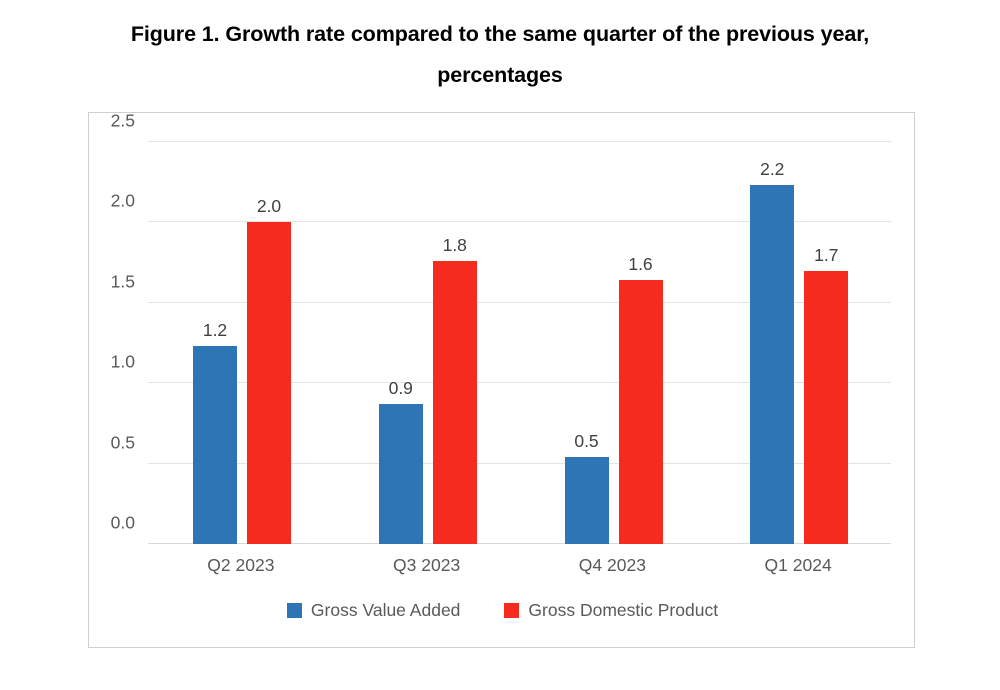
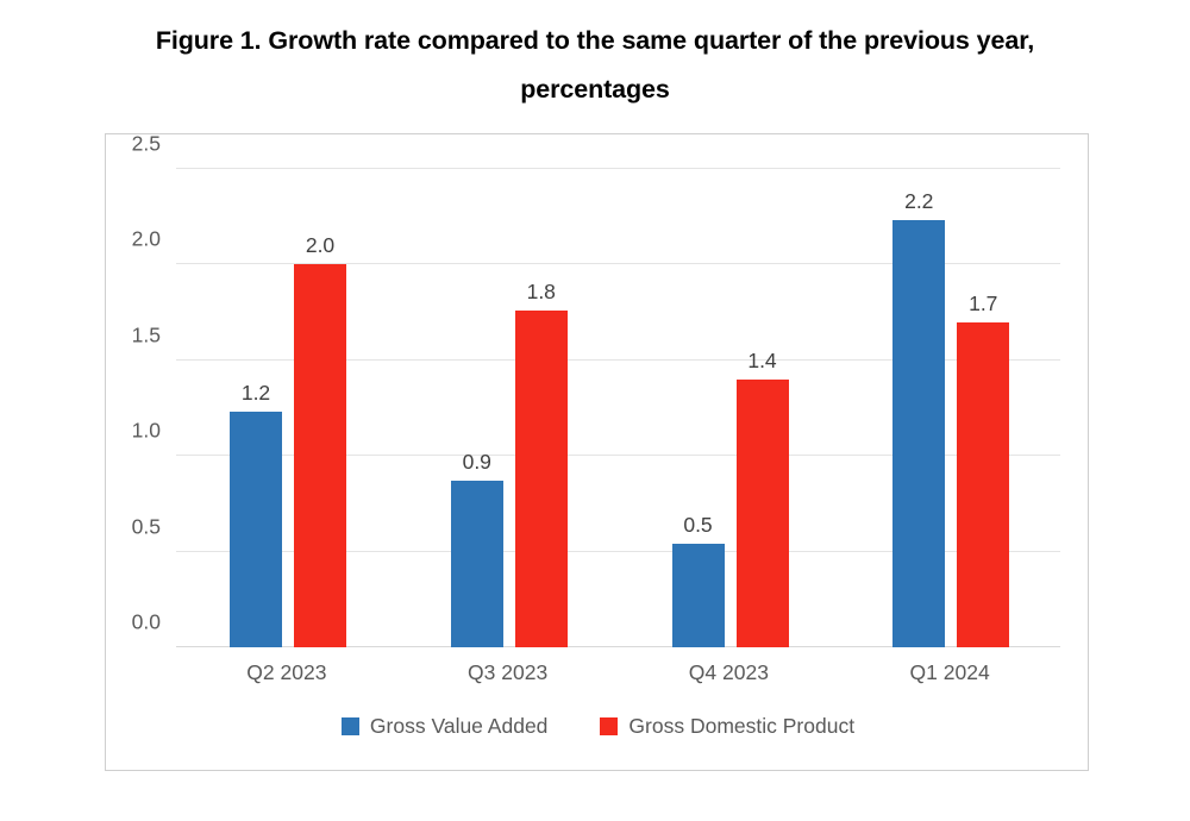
Gross Domestic Product/Q4 2023: 1.6 -> 1.4
